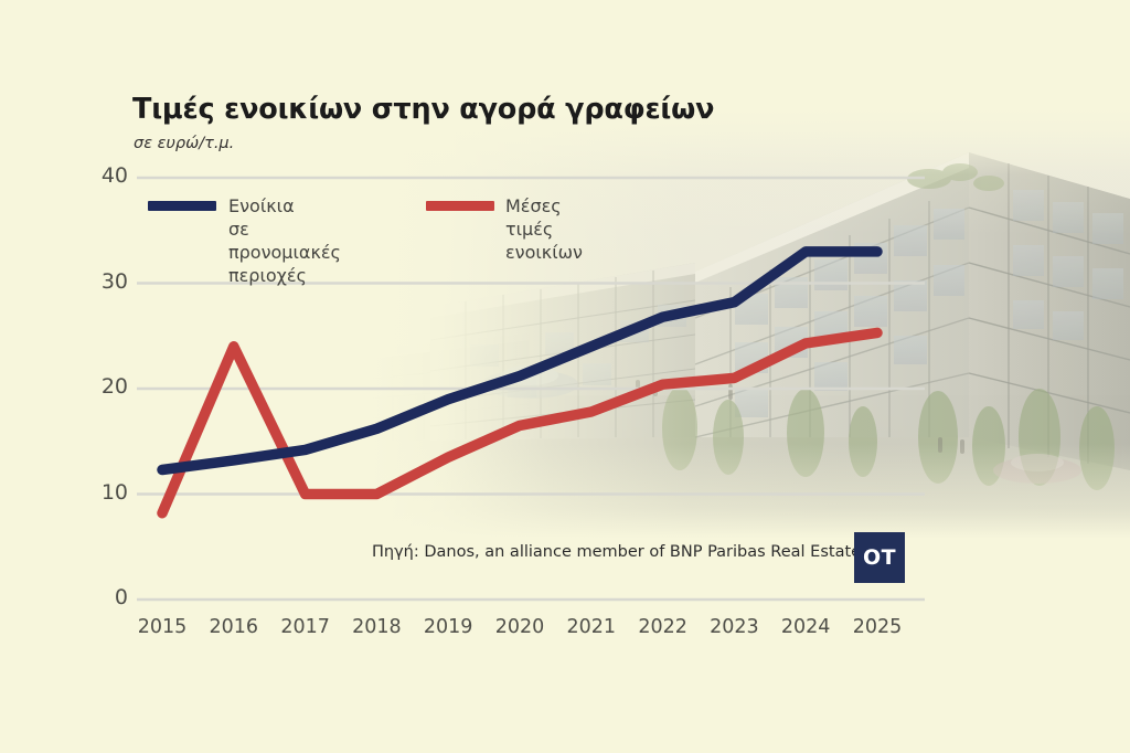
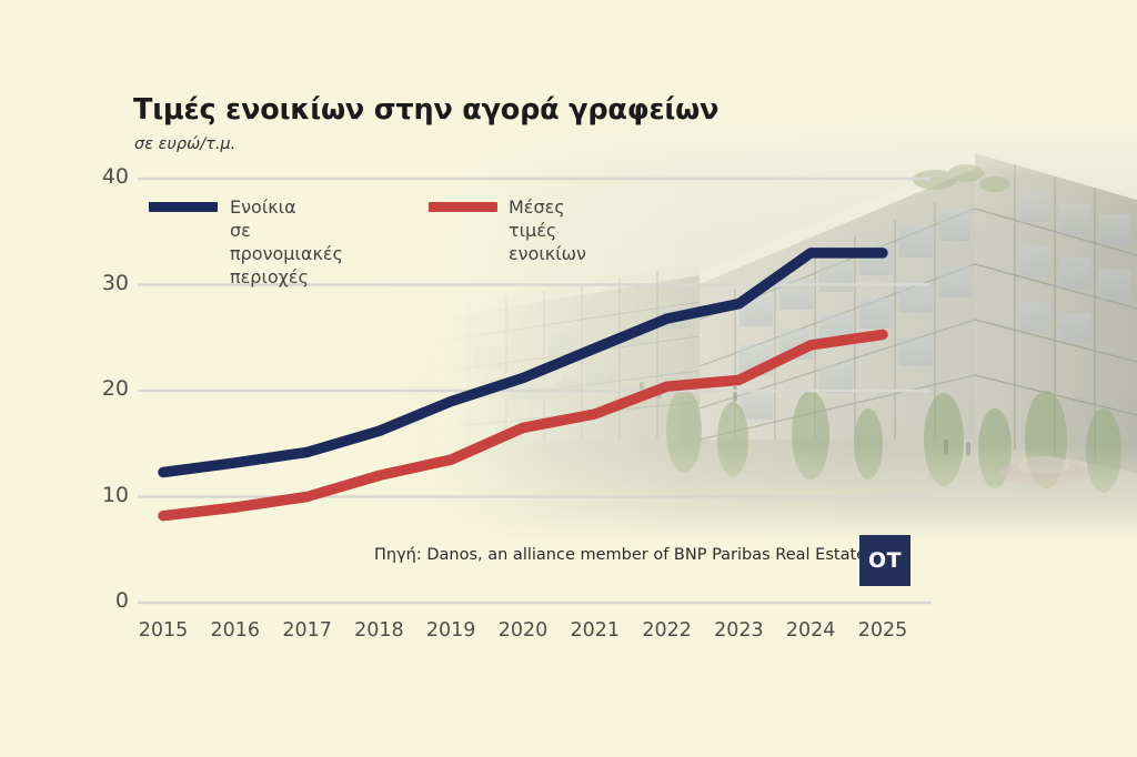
Μέσες τιμές ενοικίων/2016: 24 -> 9
Μέσες τιμές ενοικίων/2018: 10 -> 12
